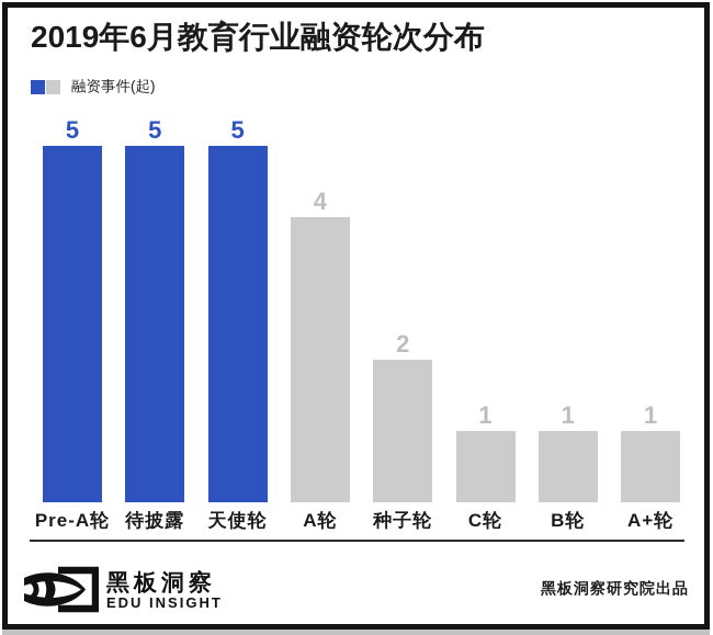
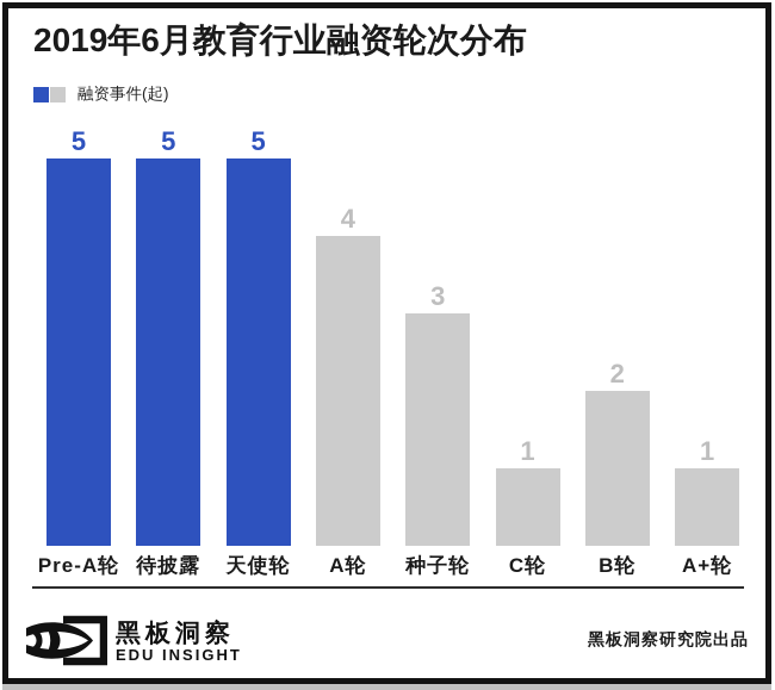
种子轮: 2 -> 3
B轮: 1 -> 2
